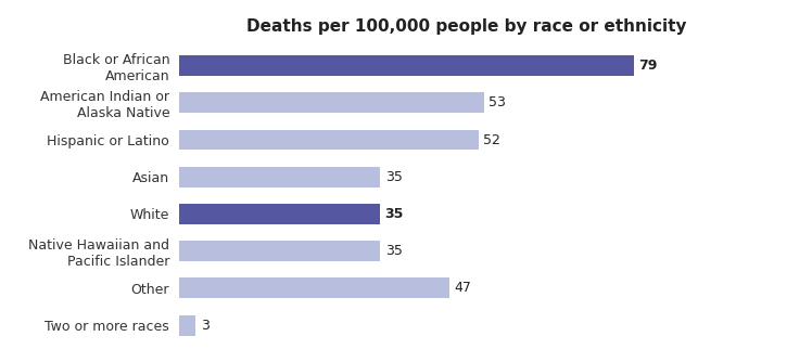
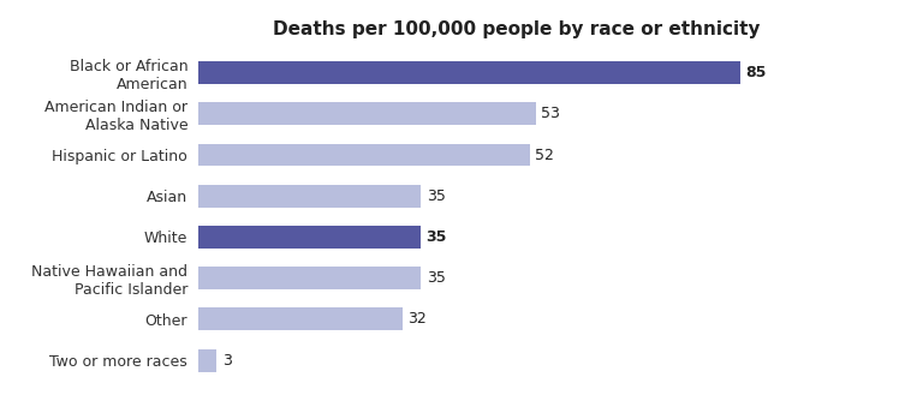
Black or African American: 79 -> 85
Other: 47 -> 32
